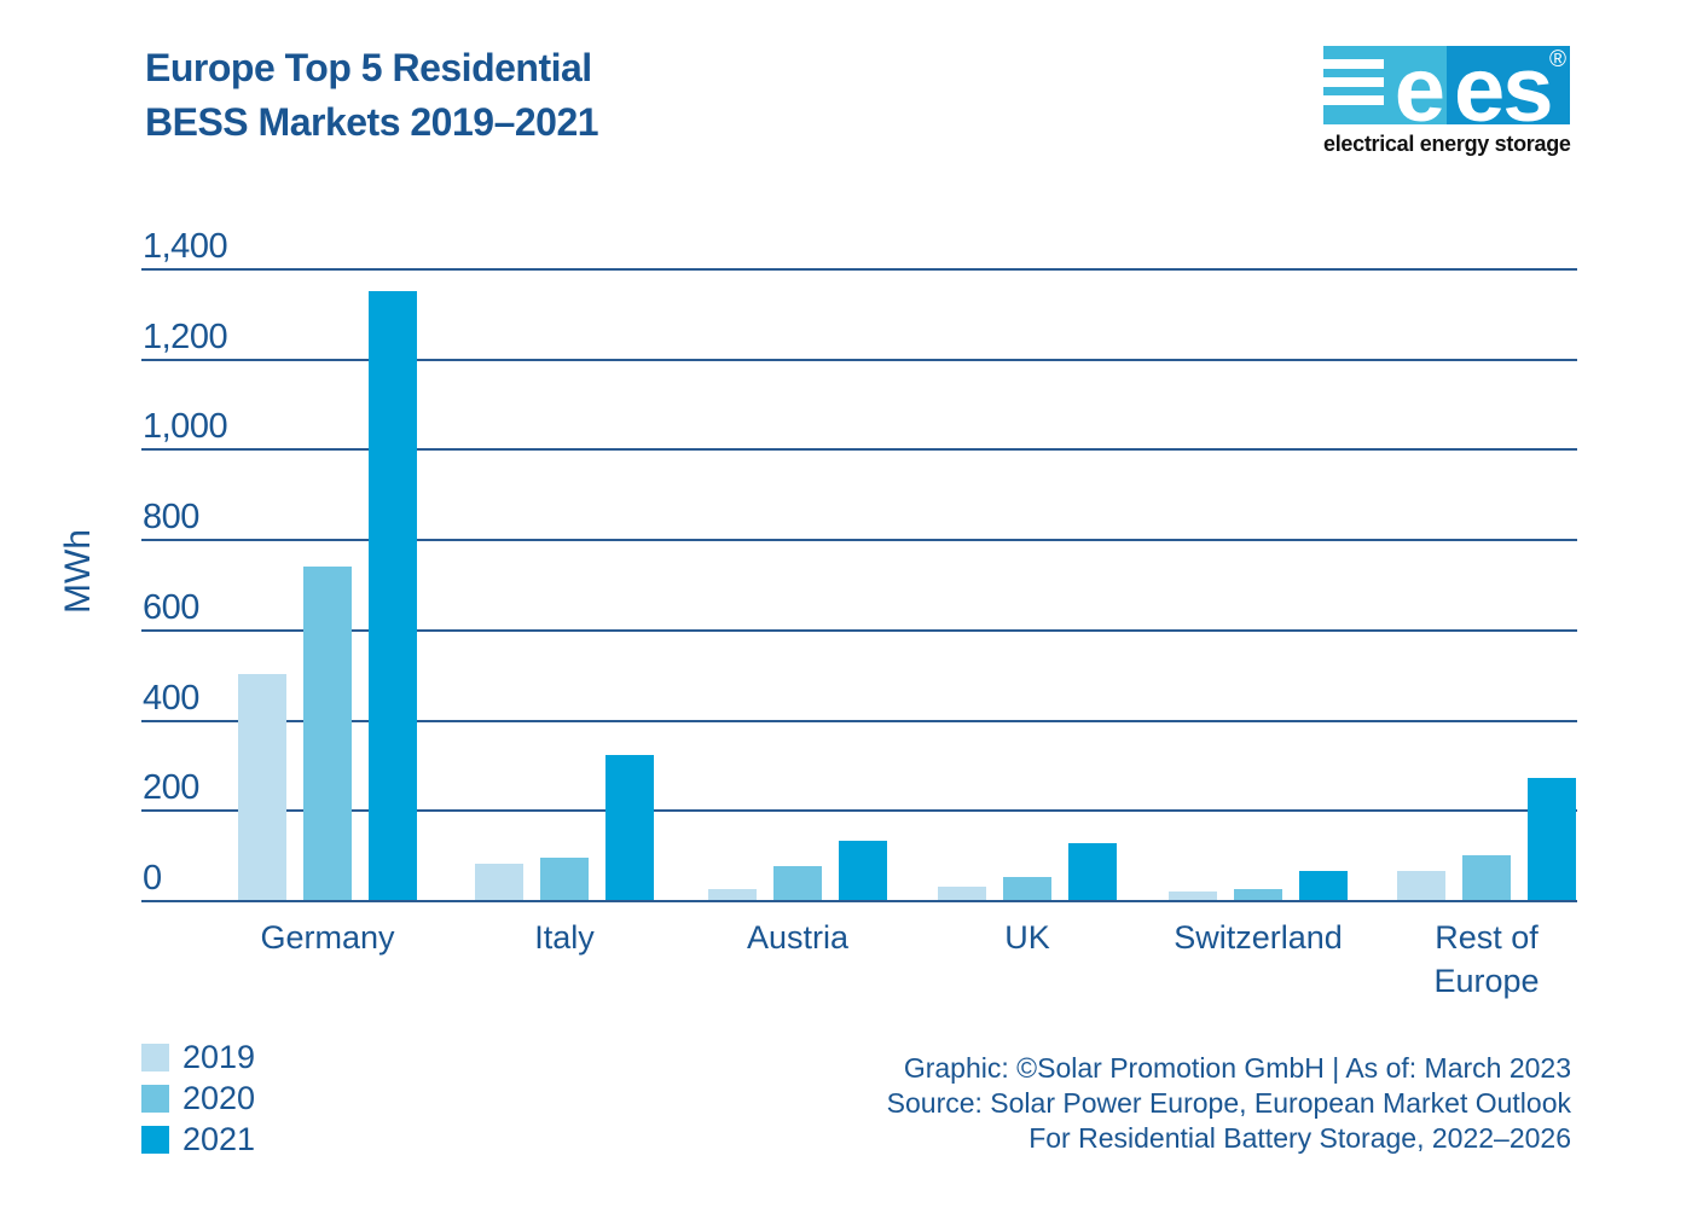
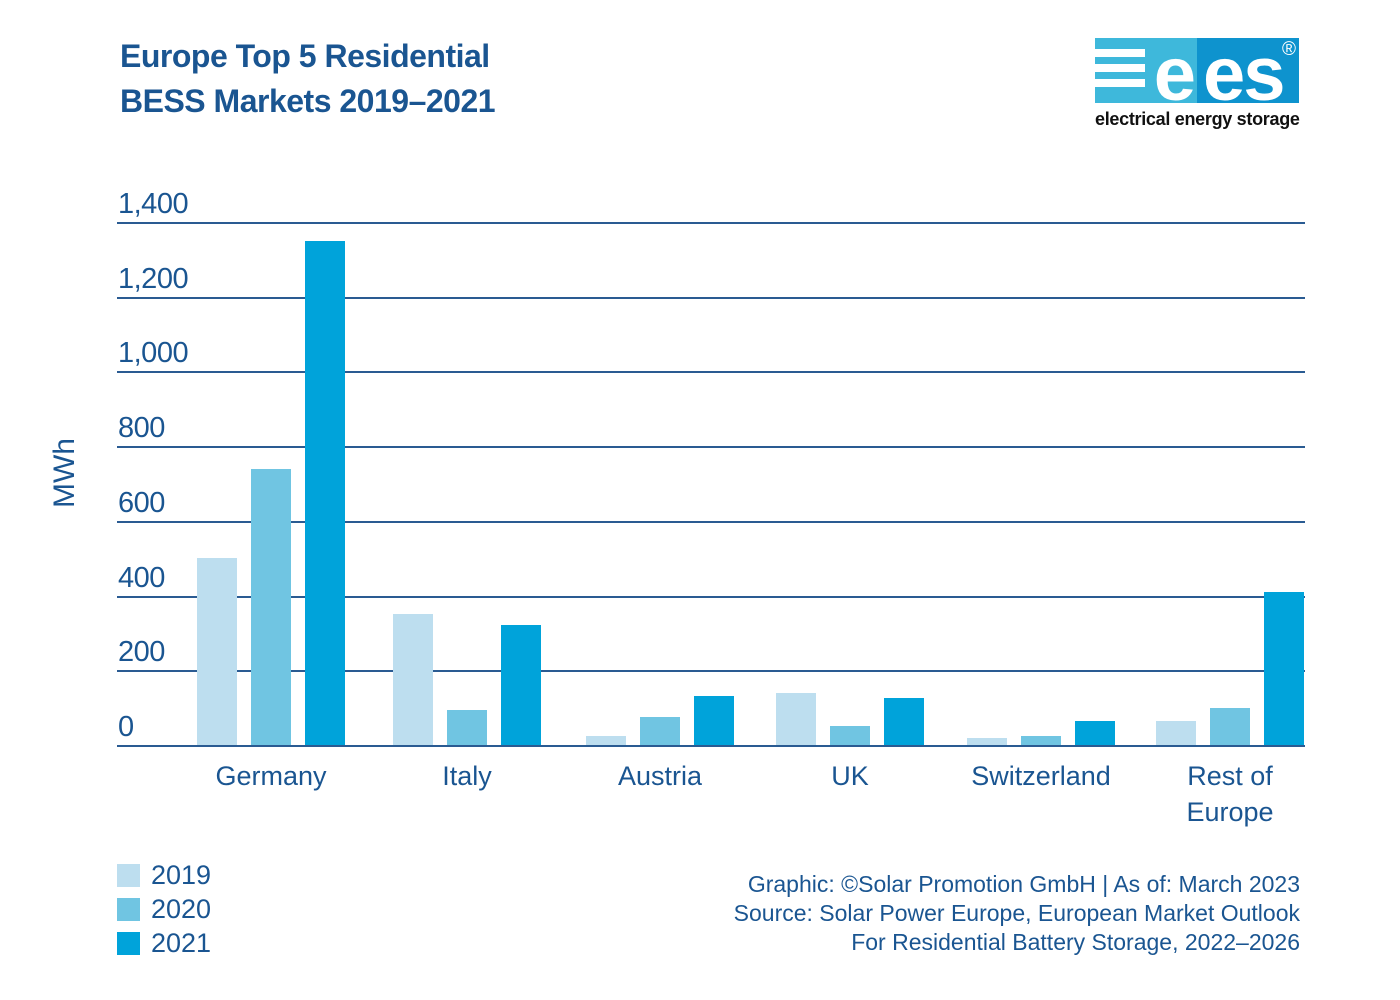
2019/Italy: 80 -> 350
2019/UK: 30 -> 140
2021/Rest of Europe: 270 -> 410
